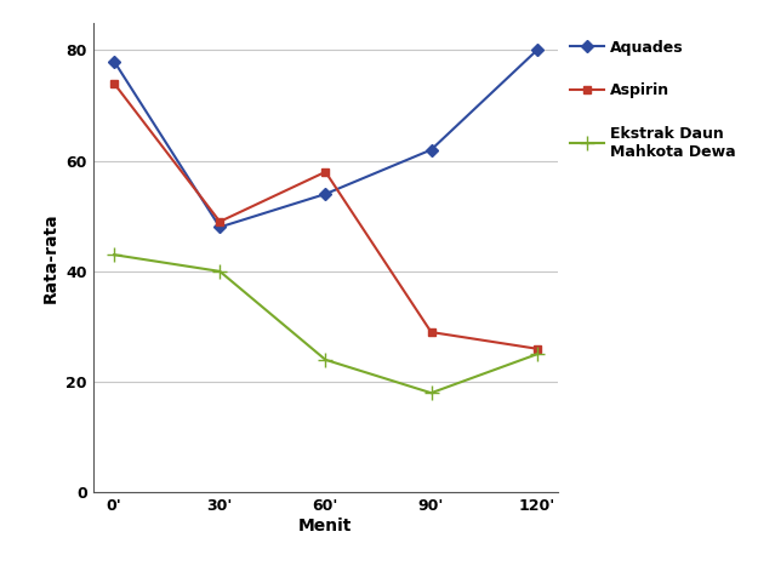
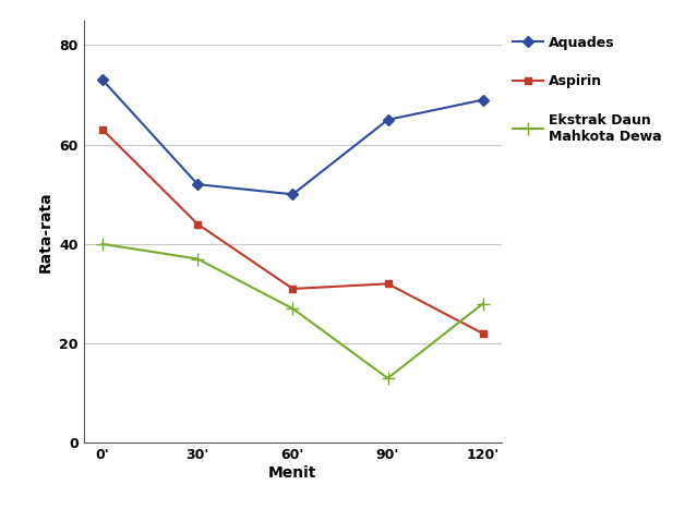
Aquades/0': 78 -> 73
Aspirin/0': 74 -> 63
Ekstrak Daun Mahkota Dewa/0': 43 -> 40
Aquades/30': 48 -> 52
Aspirin/30': 49 -> 44
Ekstrak Daun Mahkota Dewa/30': 40 -> 37
Aquades/60': 54 -> 50
Aspirin/60': 58 -> 31
Ekstrak Daun Mahkota Dewa/60': 24 -> 27
Aquades/90': 62 -> 65
Aspirin/90': 29 -> 32
Ekstrak Daun Mahkota Dewa/90': 18 -> 13
Aquades/120': 80 -> 69
Aspirin/120': 26 -> 22
Ekstrak Daun Mahkota Dewa/120': 25 -> 28
